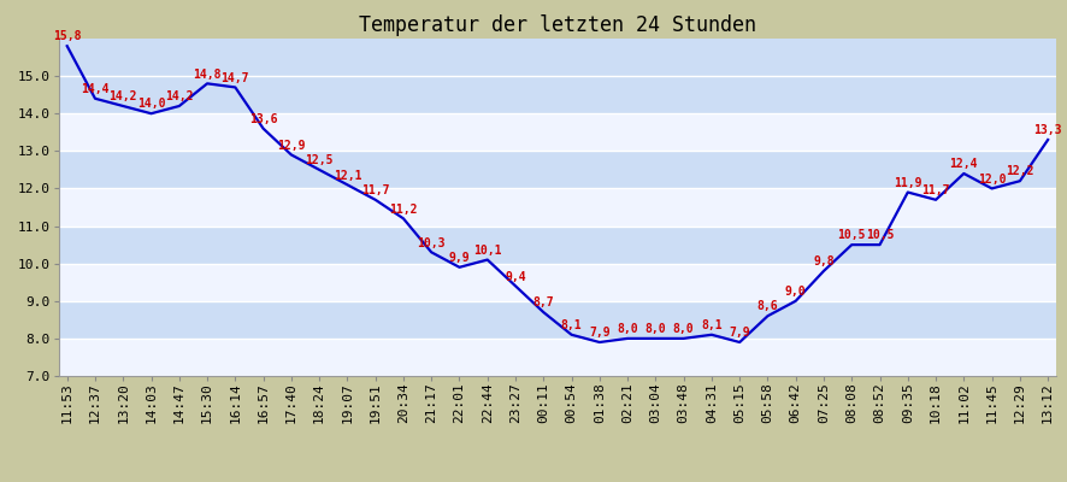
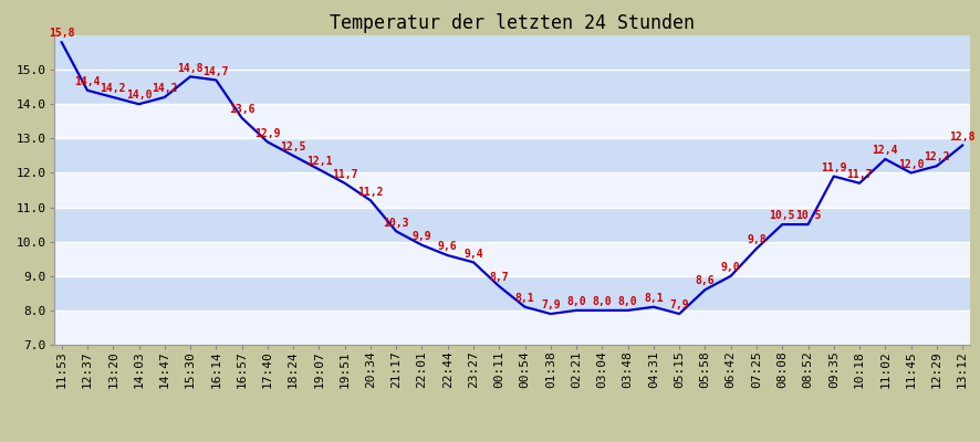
22:44: 10,1 -> 9,6
13:12: 13,3 -> 12,8
